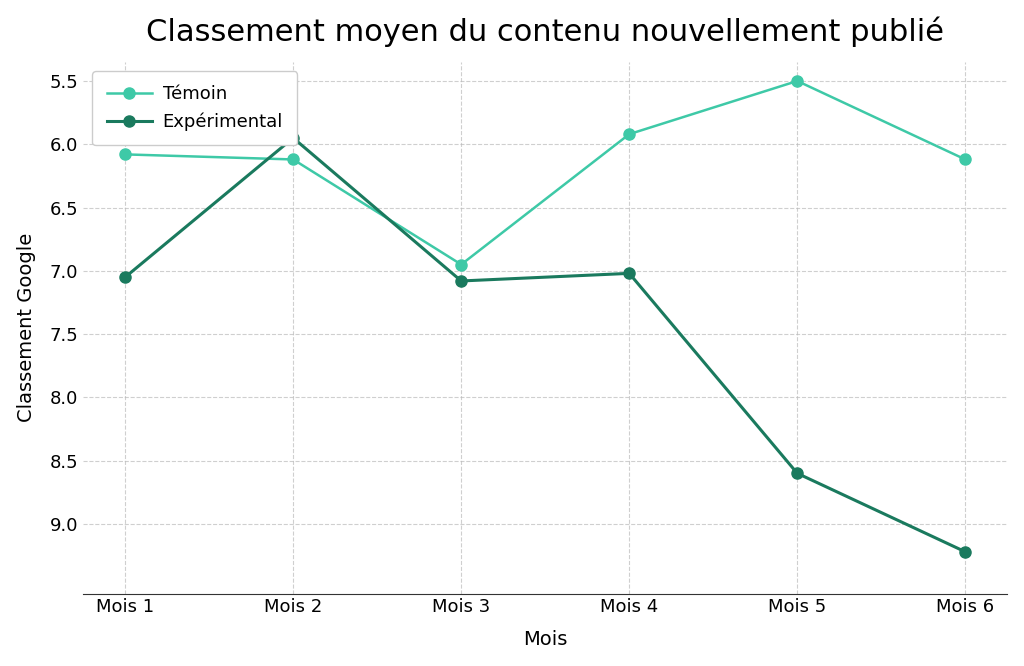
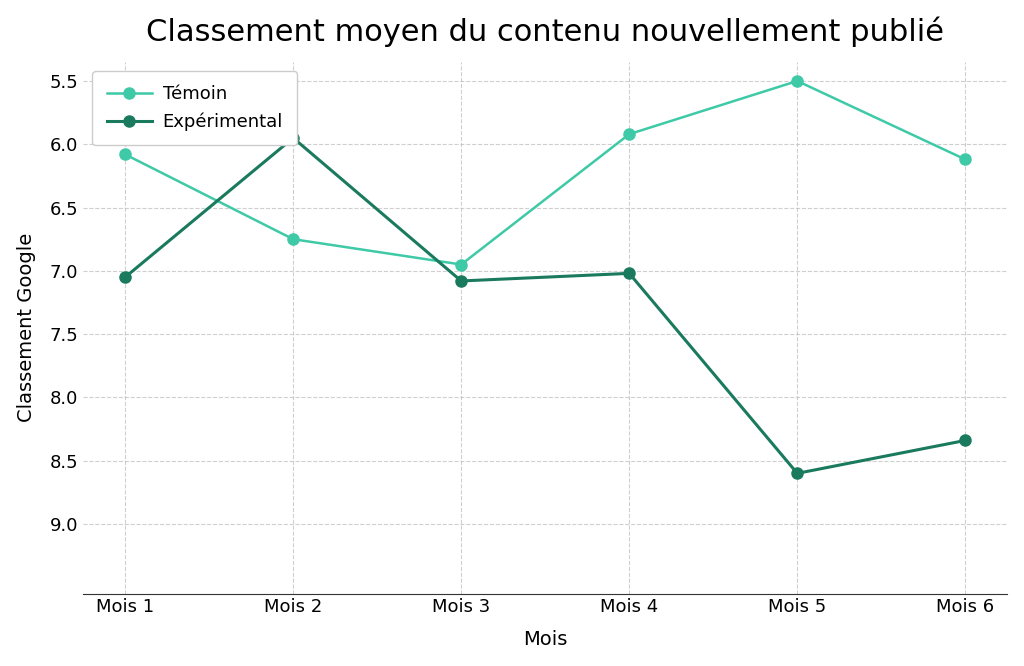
Témoin/Mois 2: 6.12 -> 6.75
Expérimental/Mois 6: 9.22 -> 8.34
